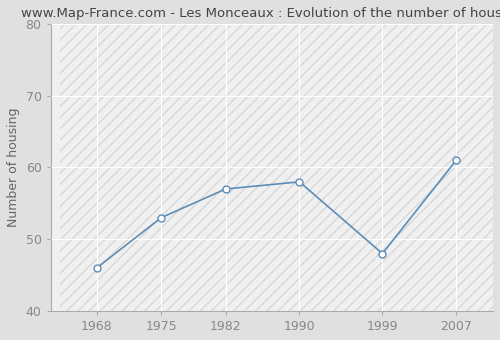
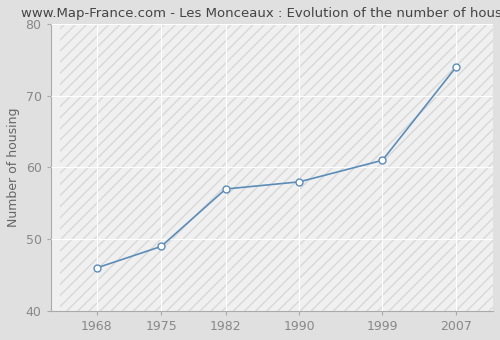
1975: 53 -> 49
1999: 48 -> 61
2007: 61 -> 74
